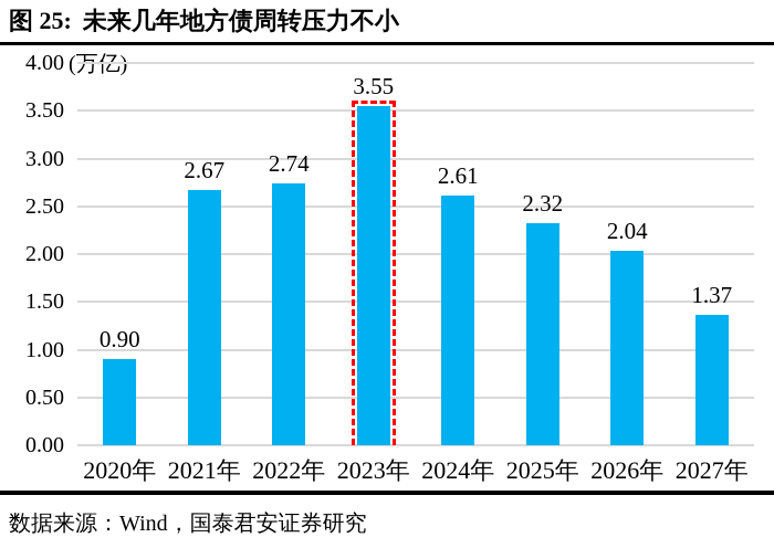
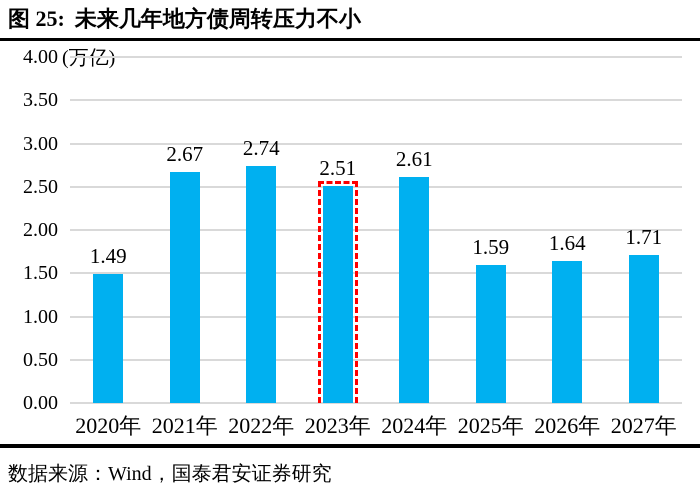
2020年: 0.90 -> 1.49
2023年: 3.55 -> 2.51
2025年: 2.32 -> 1.59
2026年: 2.04 -> 1.64
2027年: 1.37 -> 1.71
